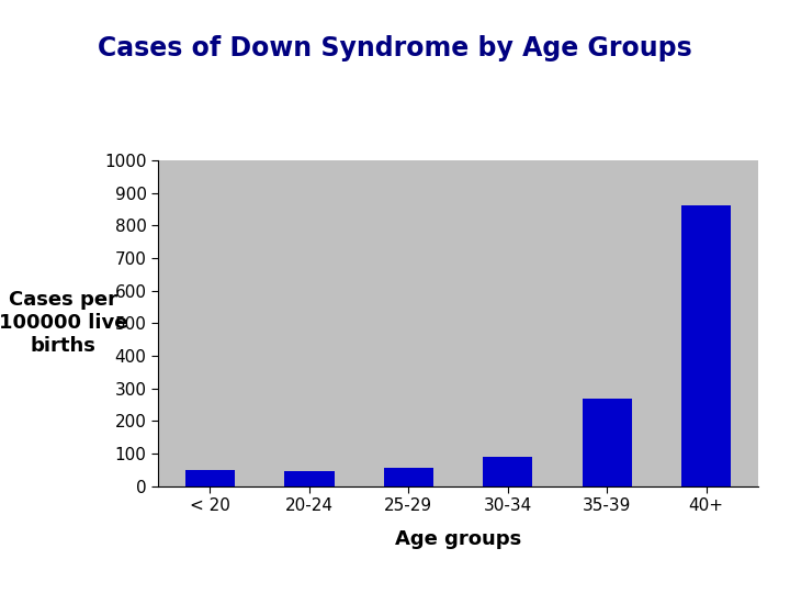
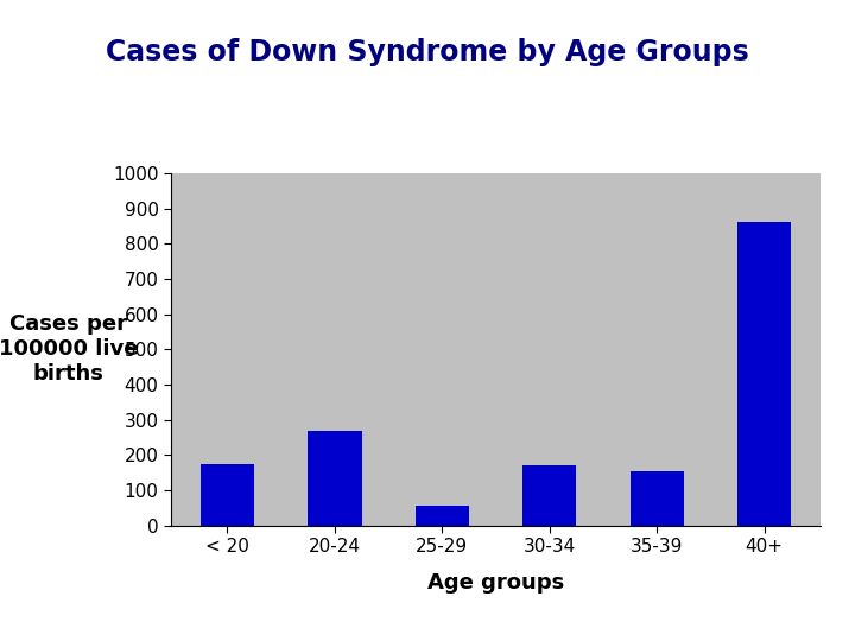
< 20: 50 -> 175
20-24: 45 -> 270
30-34: 90 -> 170
35-39: 270 -> 155
